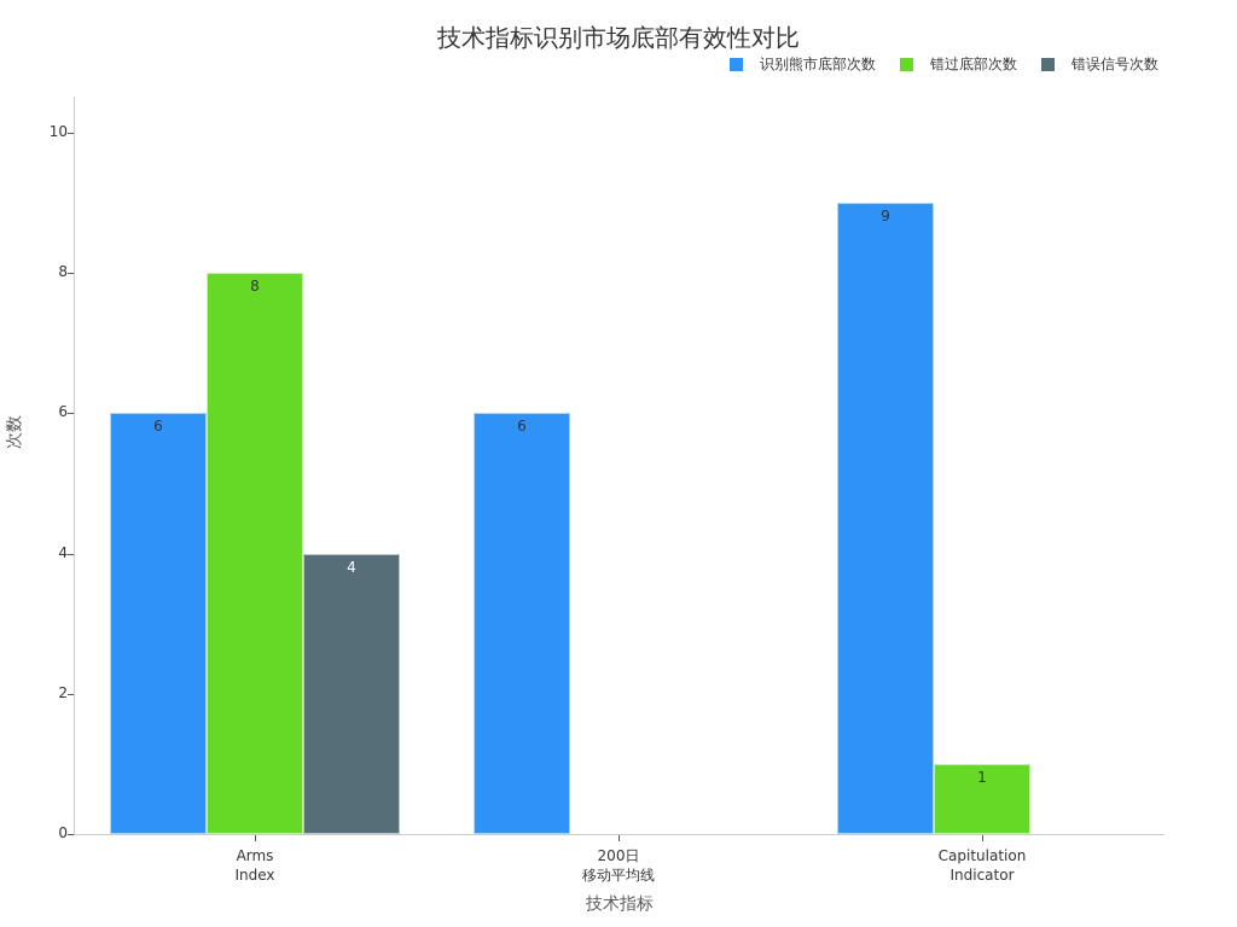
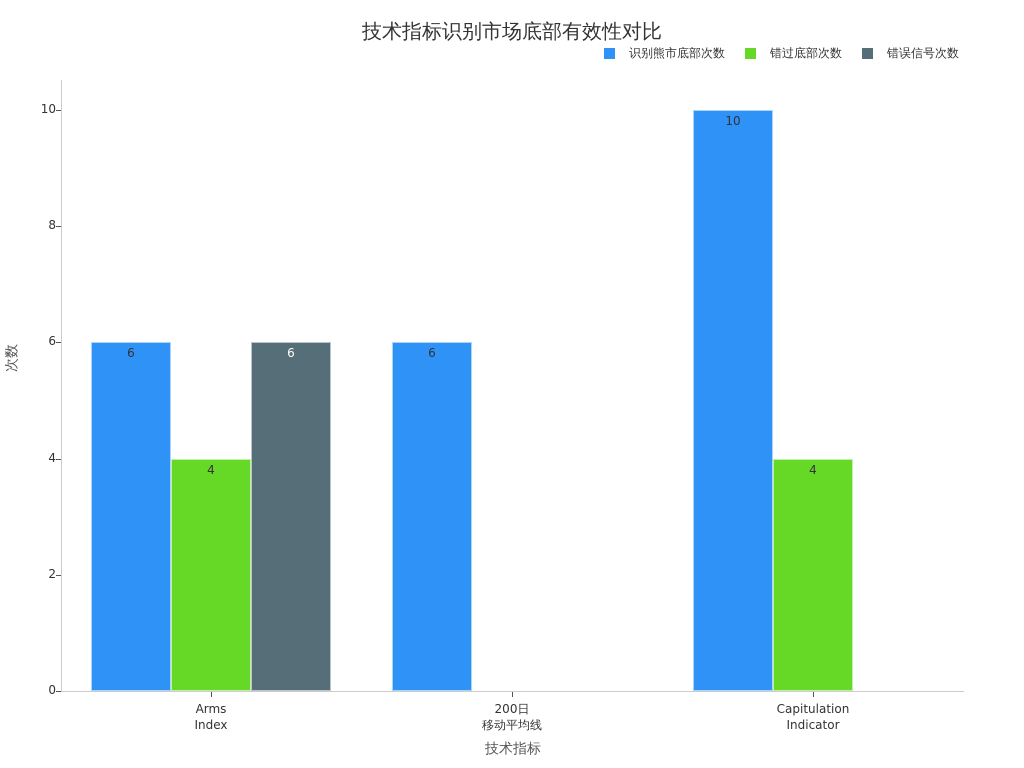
错过底部次数/Arms Index: 8 -> 4
错误信号次数/Arms Index: 4 -> 6
识别熊市底部次数/Capitulation Indicator: 9 -> 10
错过底部次数/Capitulation Indicator: 1 -> 4
